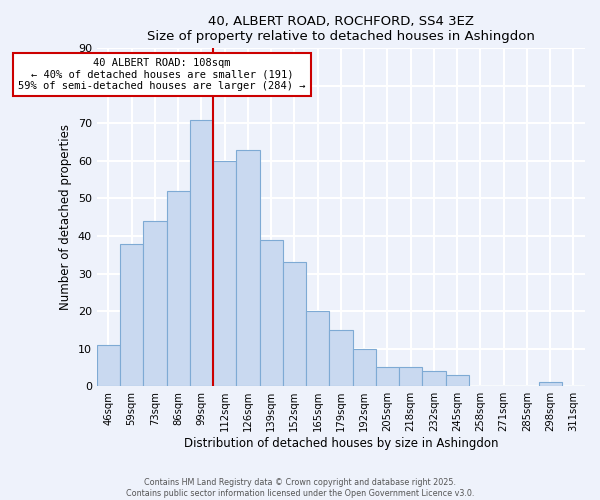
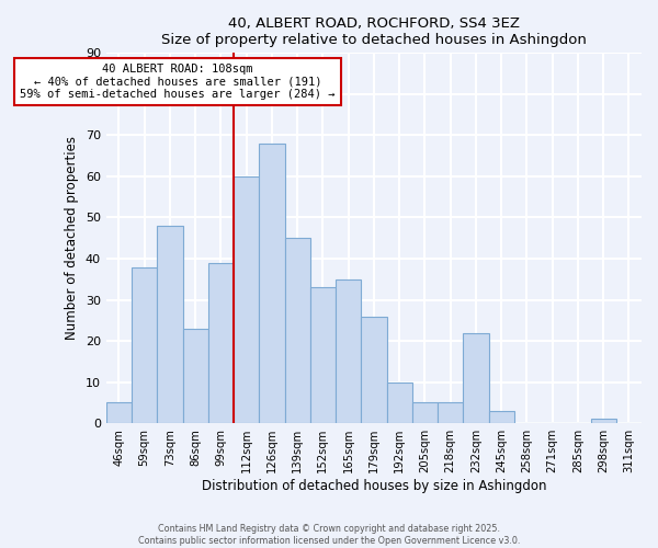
46sqm: 11 -> 5
73sqm: 44 -> 48
86sqm: 52 -> 23
99sqm: 71 -> 39
126sqm: 63 -> 68
139sqm: 39 -> 45
165sqm: 20 -> 35
179sqm: 15 -> 26
232sqm: 4 -> 22
